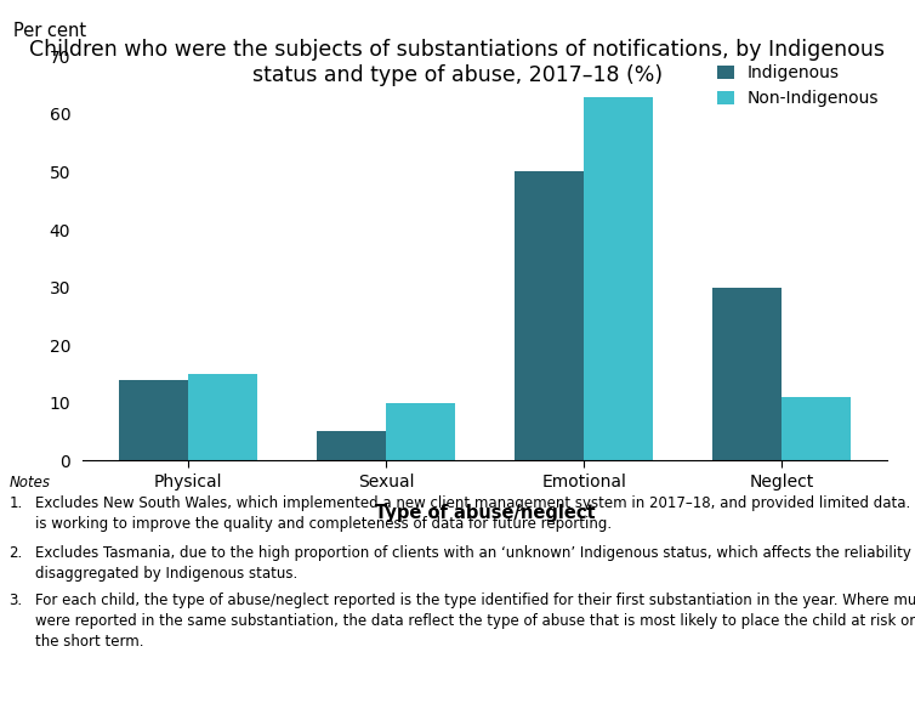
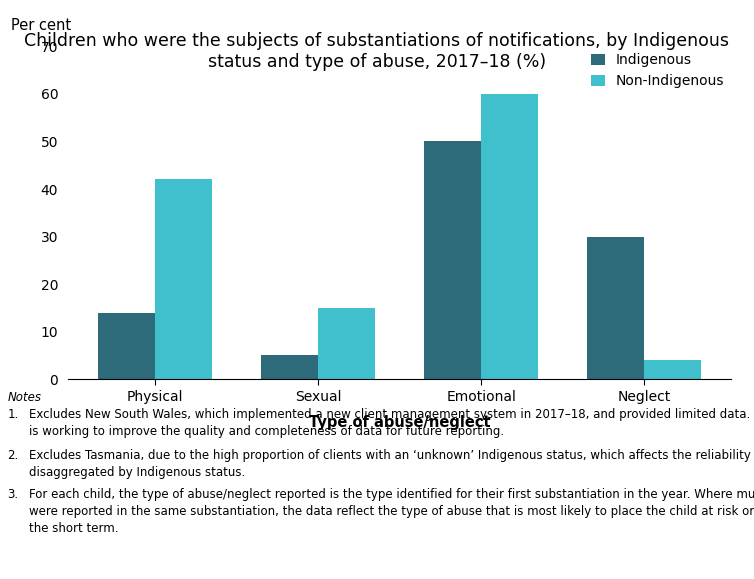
Non-Indigenous/Physical: 15 -> 42
Non-Indigenous/Sexual: 10 -> 15
Non-Indigenous/Emotional: 63 -> 60
Non-Indigenous/Neglect: 11 -> 4
